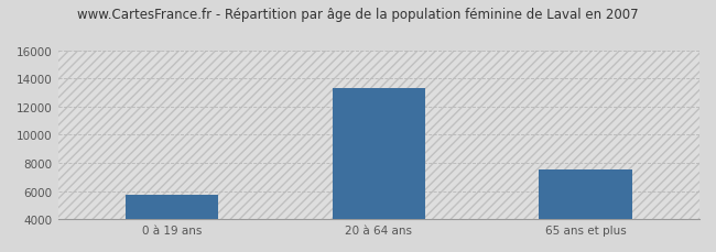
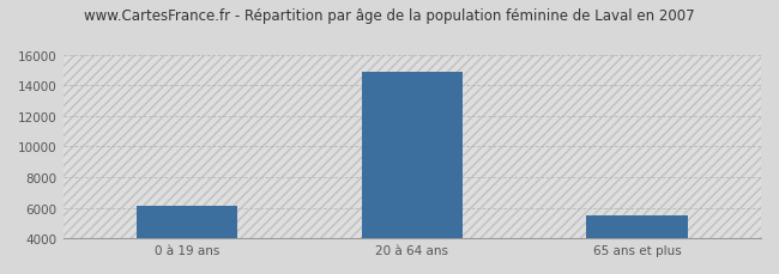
0 à 19 ans: 5700 -> 6200
20 à 64 ans: 13300 -> 14900
65 ans et plus: 7500 -> 5500
